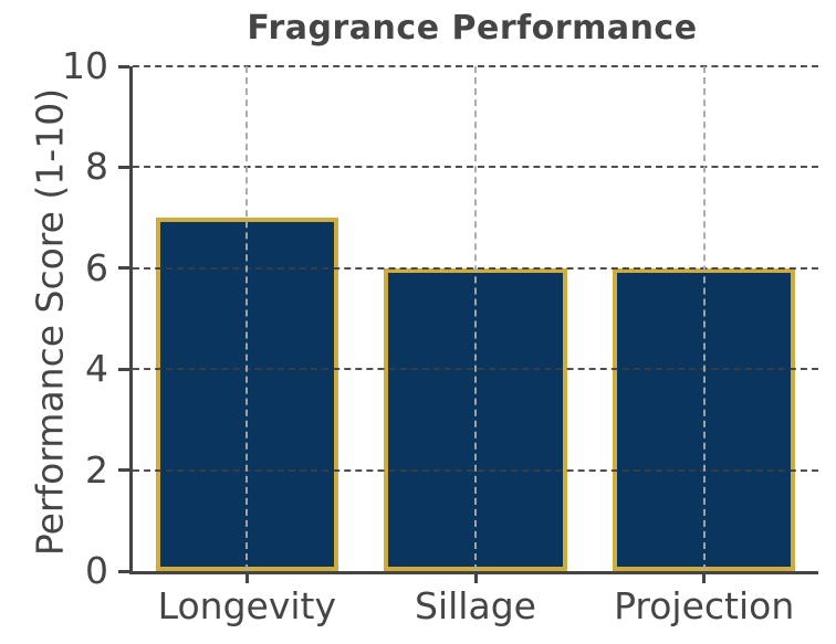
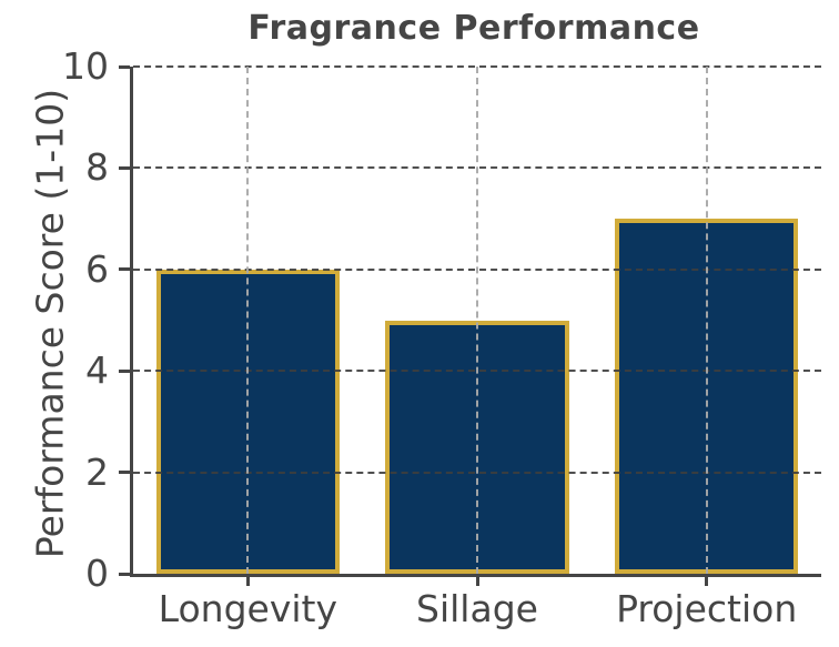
Longevity: 7 -> 6
Sillage: 6 -> 5
Projection: 6 -> 7
